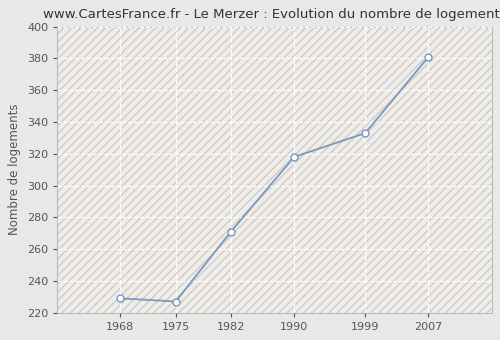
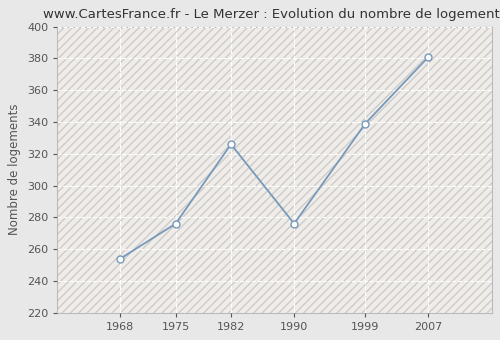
1968: 229 -> 254
1975: 227 -> 276
1982: 271 -> 326
1990: 318 -> 276
1999: 333 -> 339
